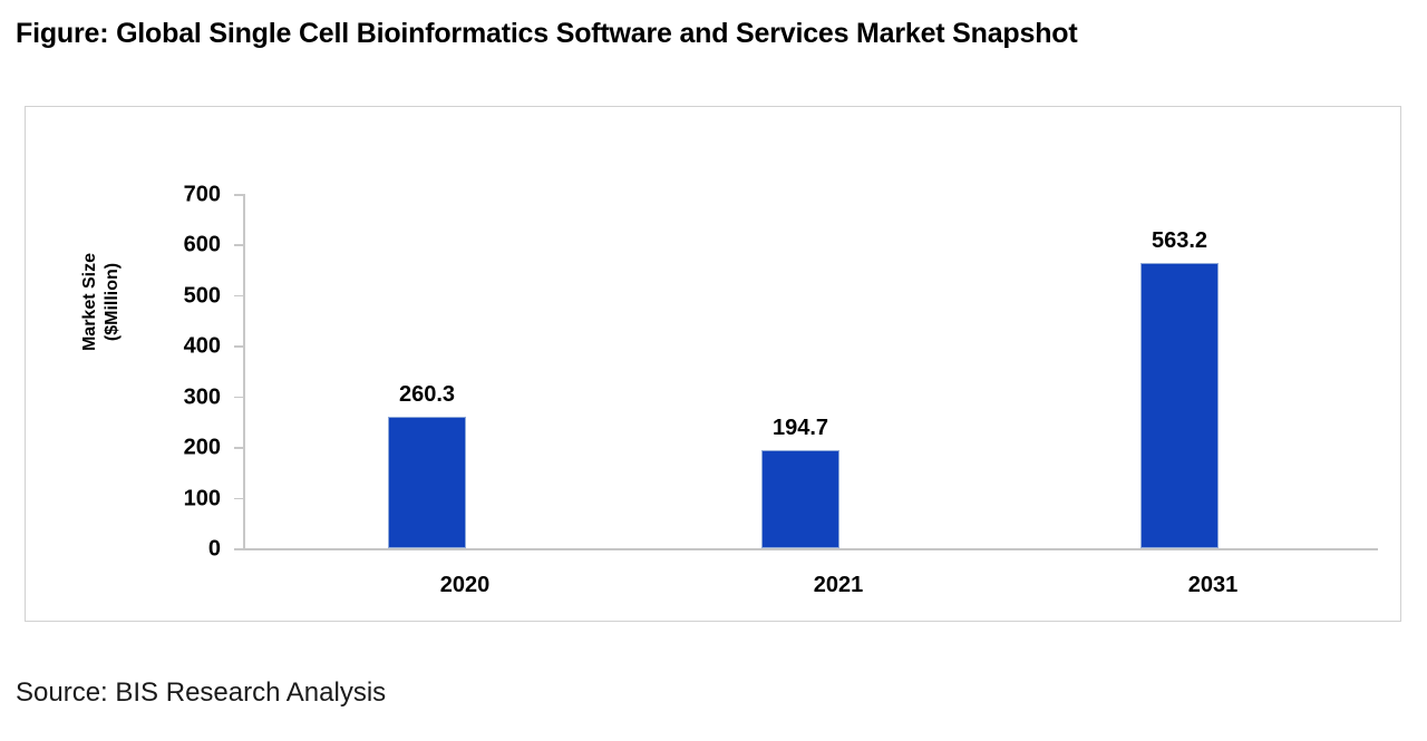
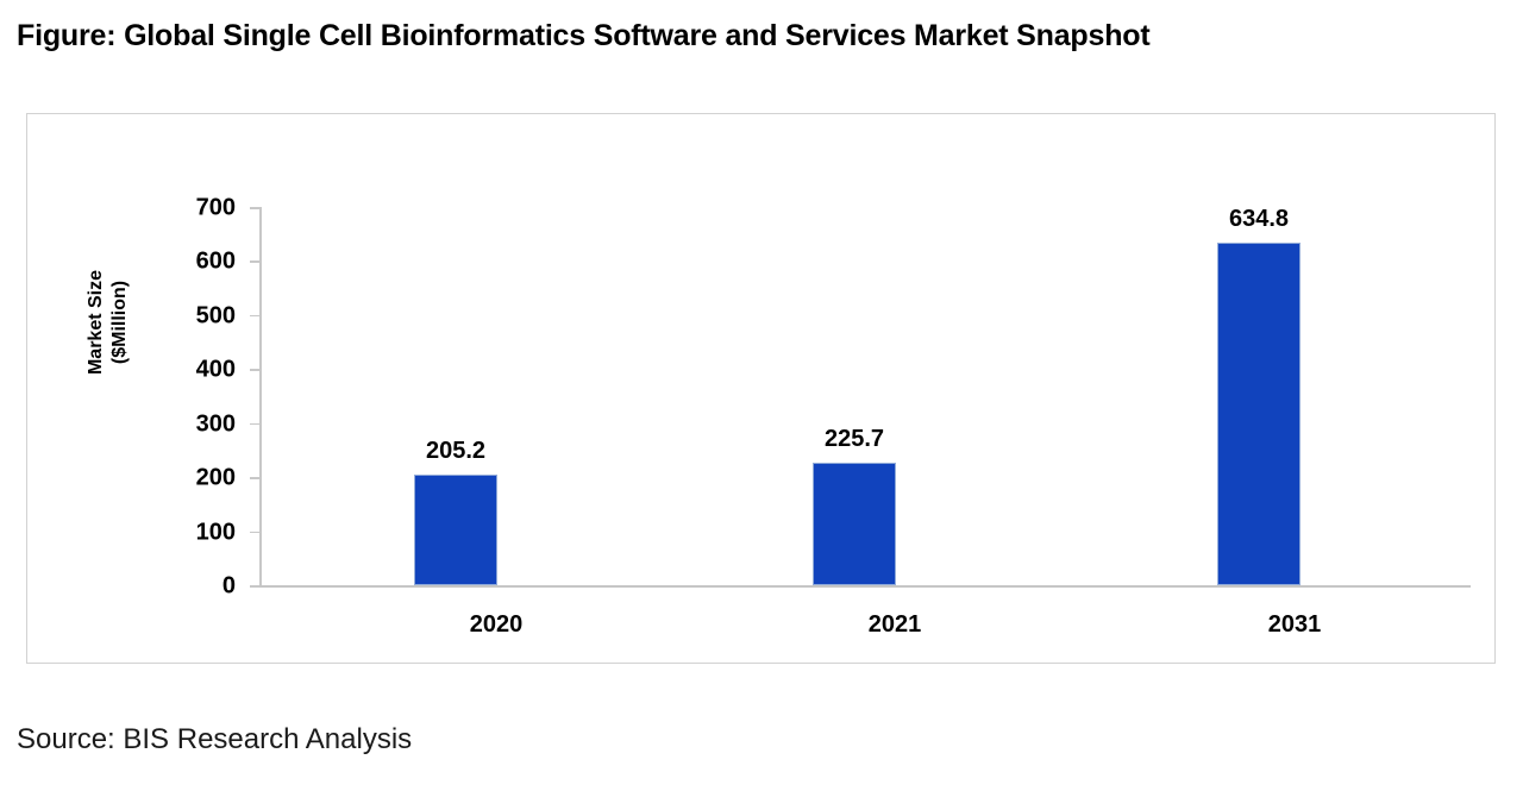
2020: 260.3 -> 205.2
2021: 194.7 -> 225.7
2031: 563.2 -> 634.8
